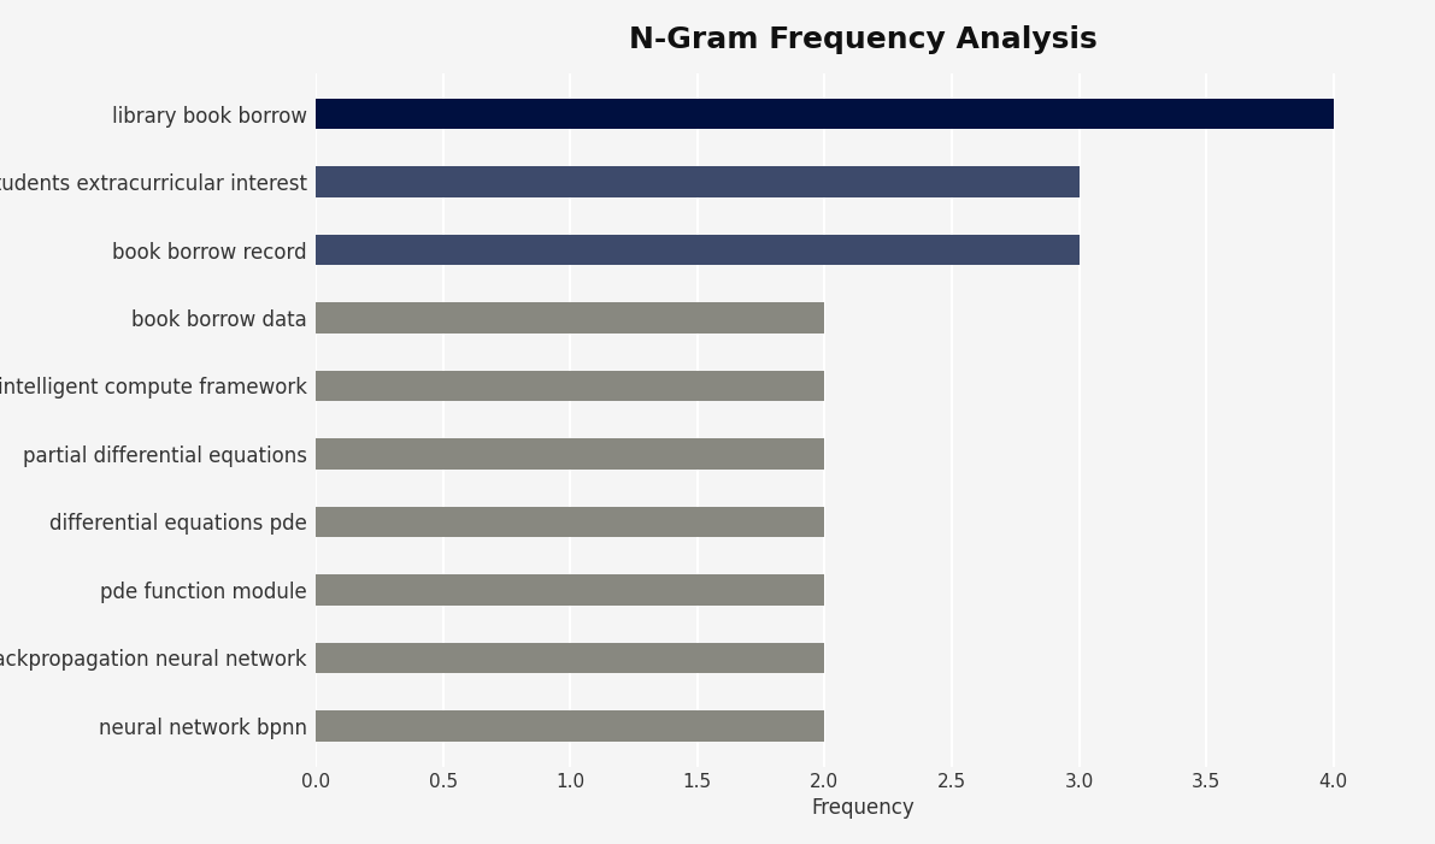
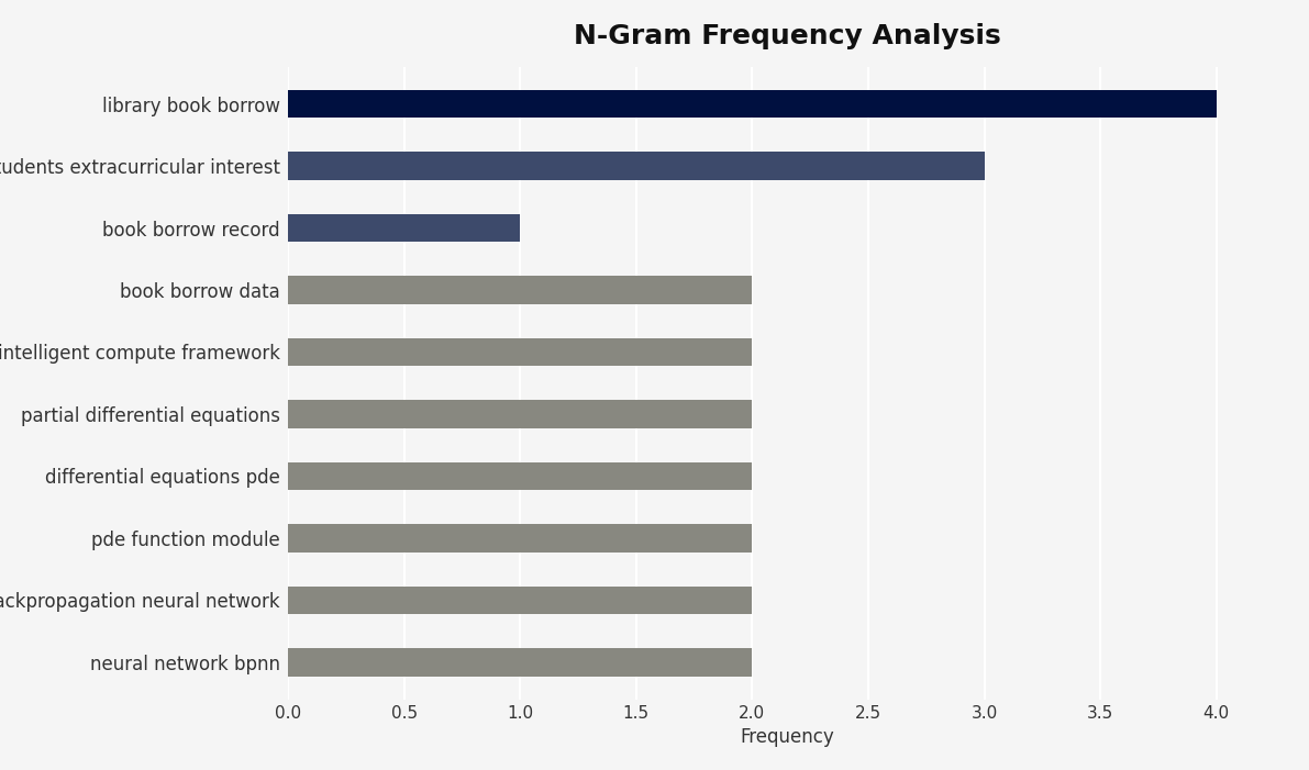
book borrow record: 3 -> 1
